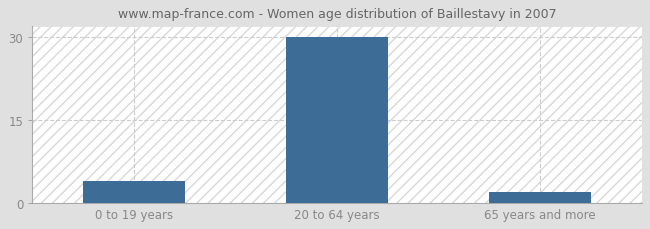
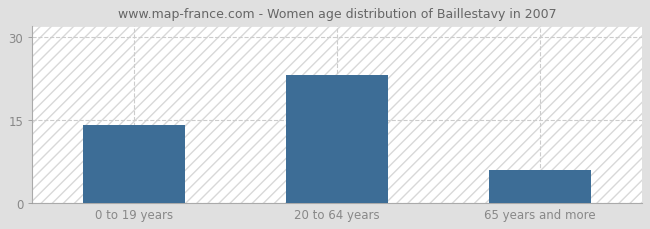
0 to 19 years: 4 -> 14
20 to 64 years: 30 -> 23
65 years and more: 2 -> 6
